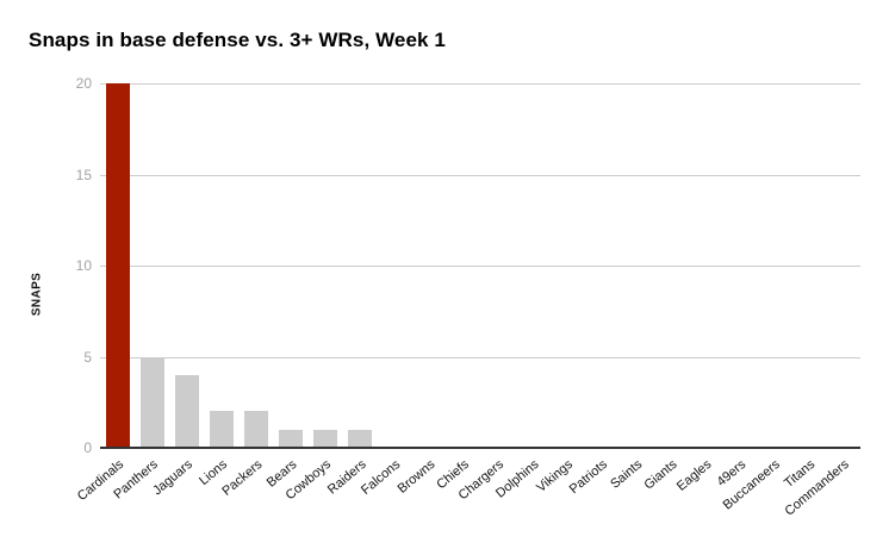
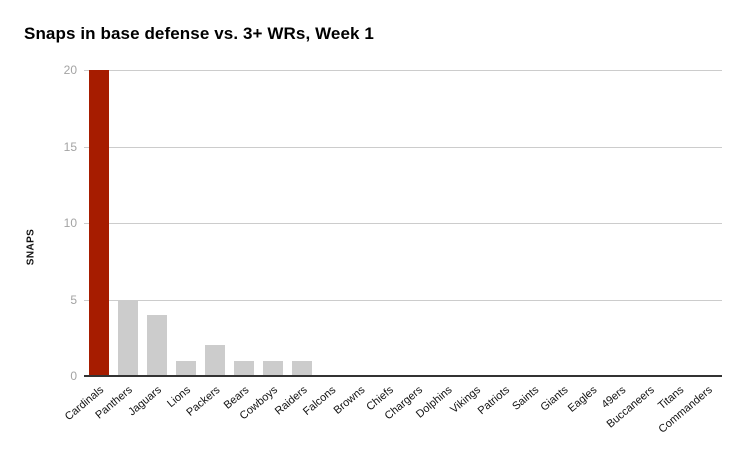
Lions: 2 -> 1
